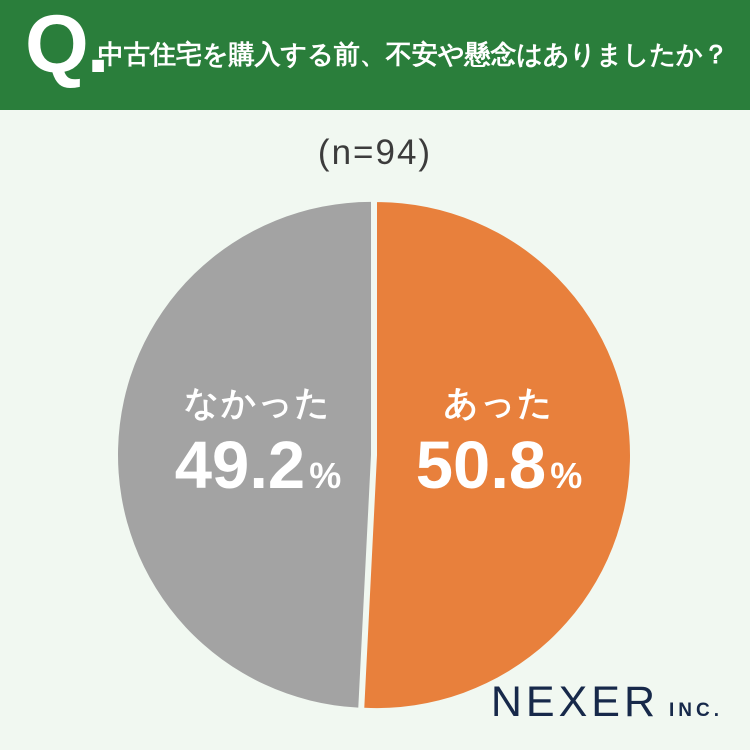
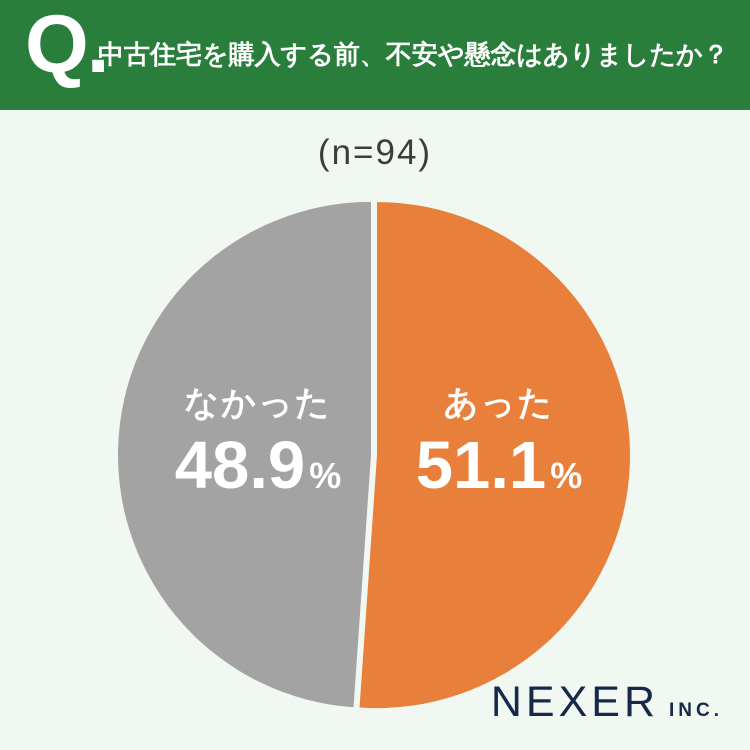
あった: 50.8 -> 51.1
なかった: 49.2 -> 48.9
